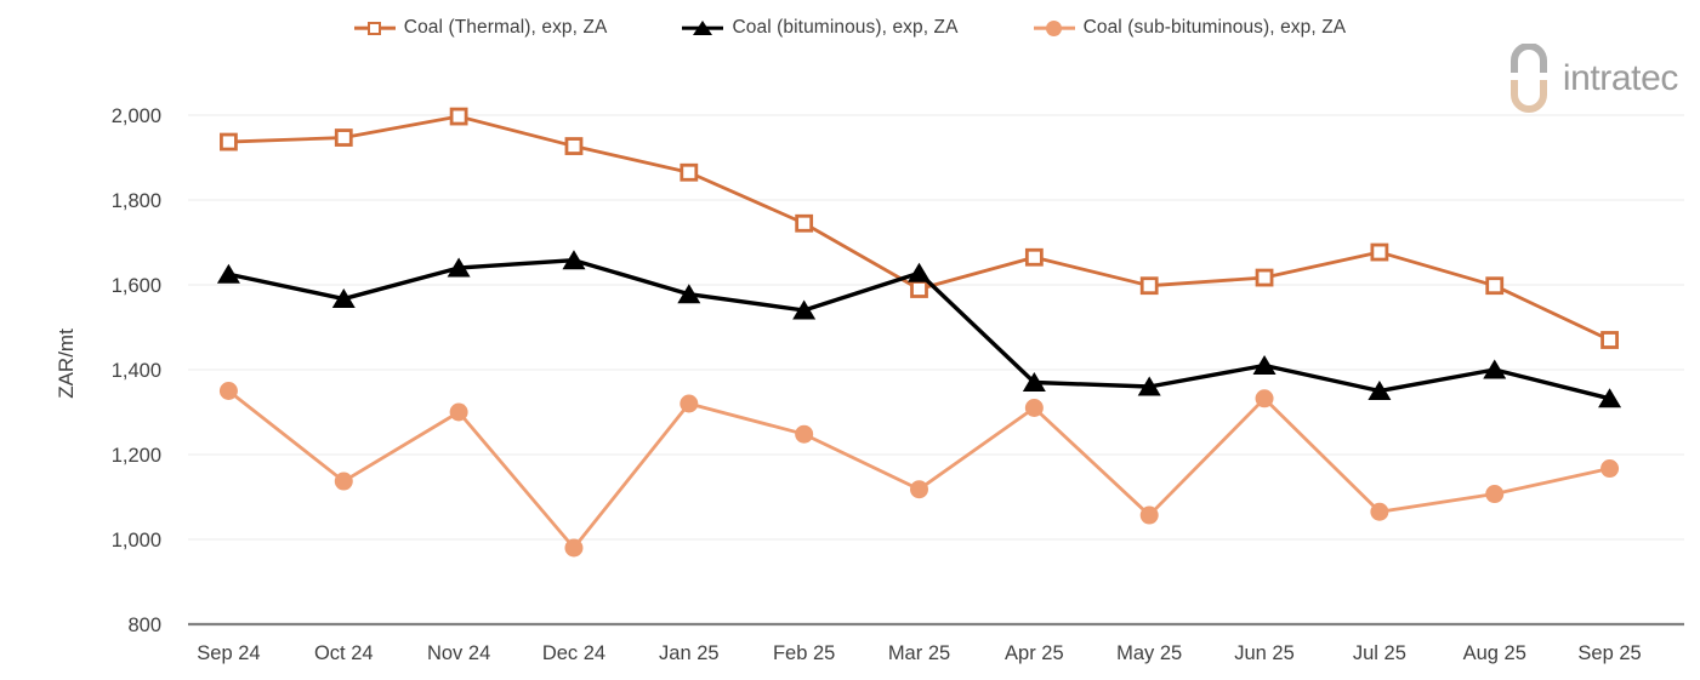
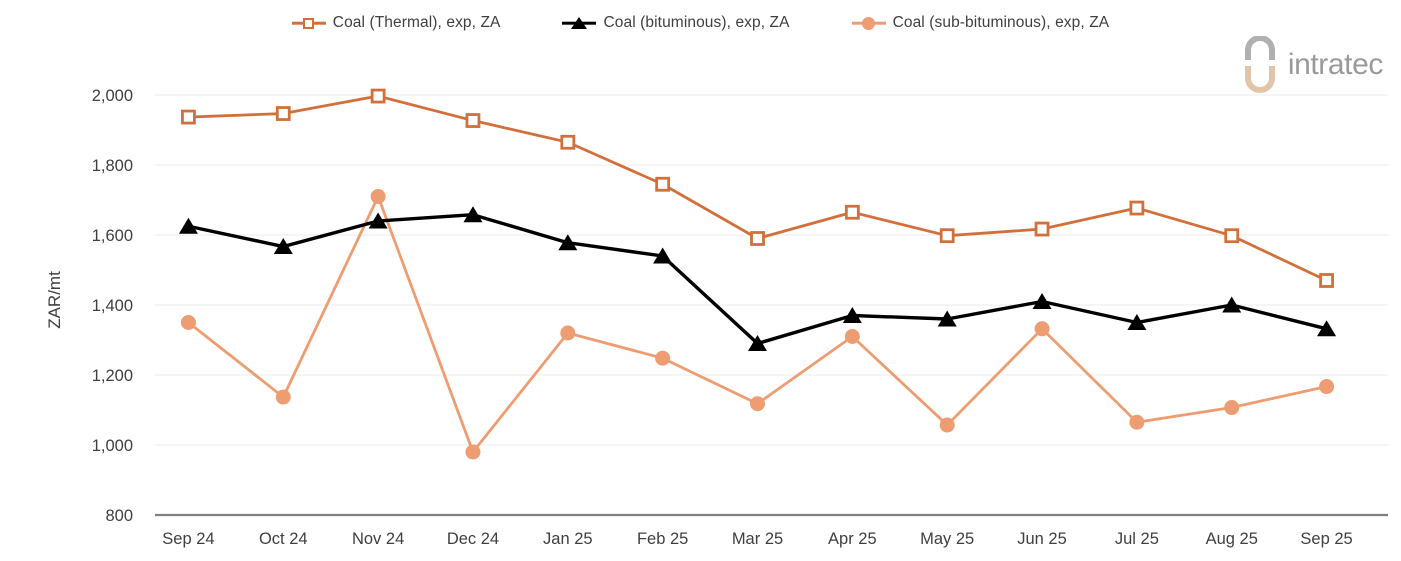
Coal (sub-bituminous), exp, ZA/Nov 24: 1300 -> 1710
Coal (bituminous), exp, ZA/Mar 25: 1630 -> 1290
